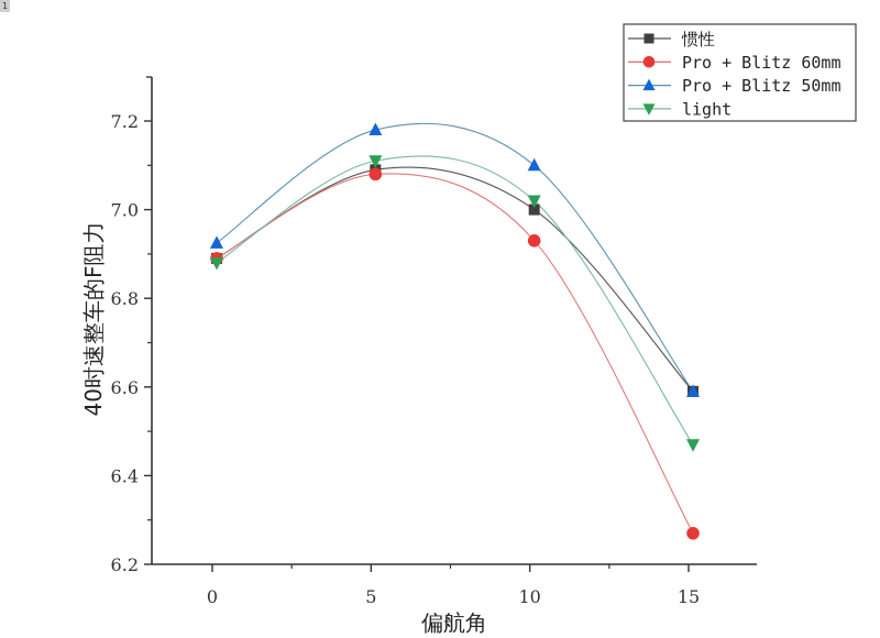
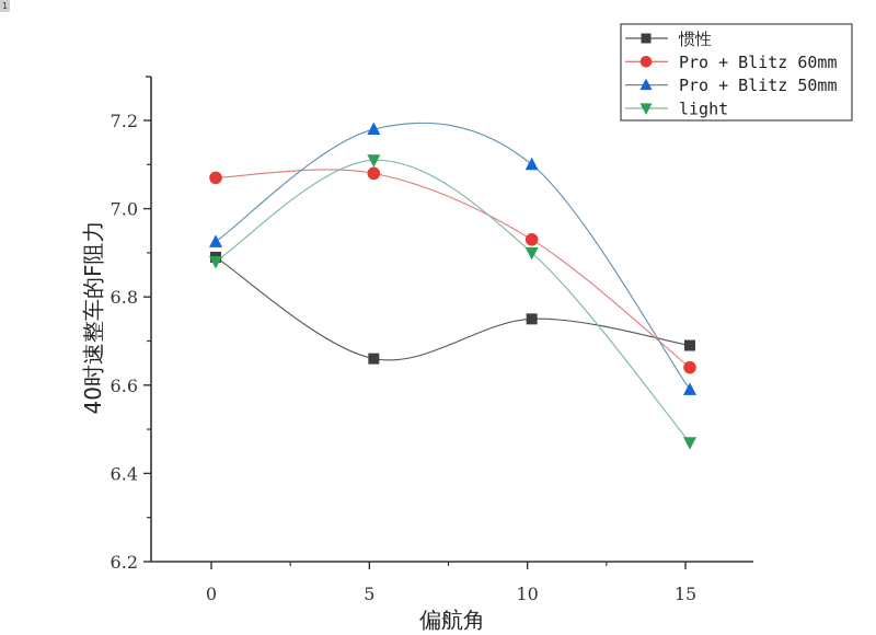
Pro + Blitz 60mm/0: 6.89 -> 7.07
惯性/5: 7.09 -> 6.66
惯性/10: 7.00 -> 6.75
light/10: 7.02 -> 6.90
惯性/15: 6.59 -> 6.69
Pro + Blitz 60mm/15: 6.27 -> 6.64
